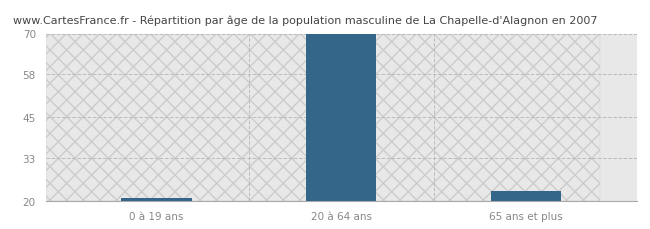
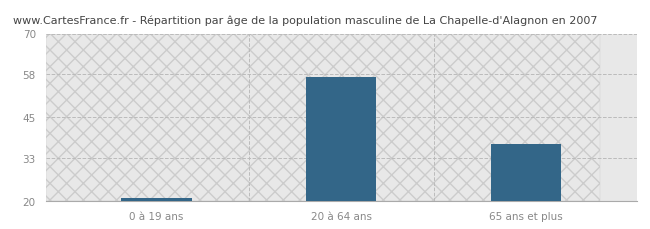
20 à 64 ans: 70 -> 57
65 ans et plus: 23 -> 37
